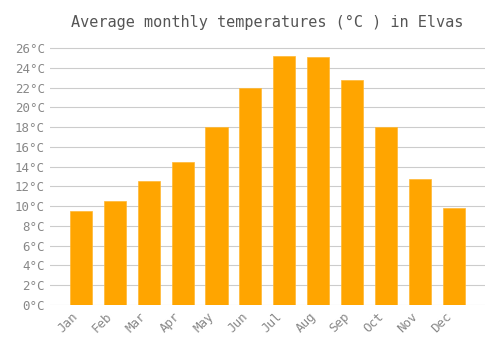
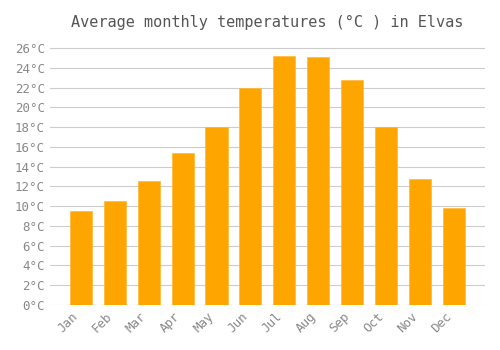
Apr: 14.5°C -> 15.4°C
